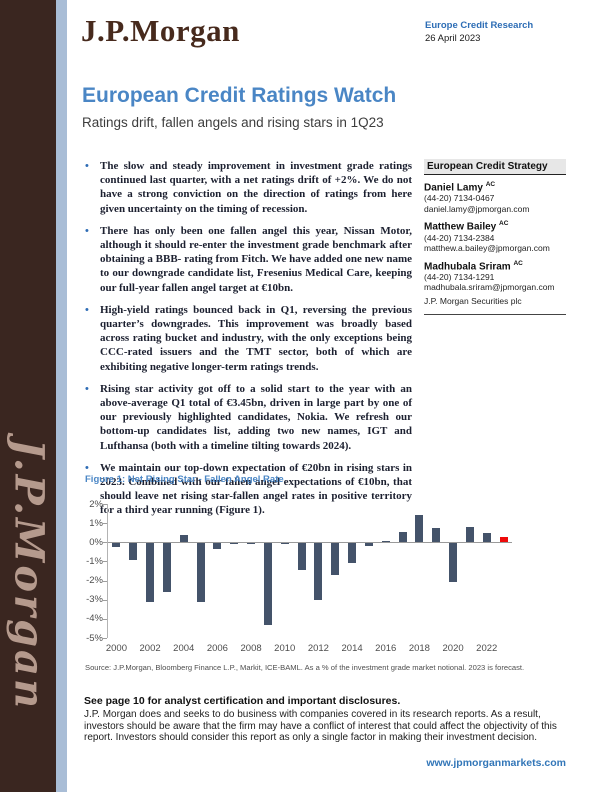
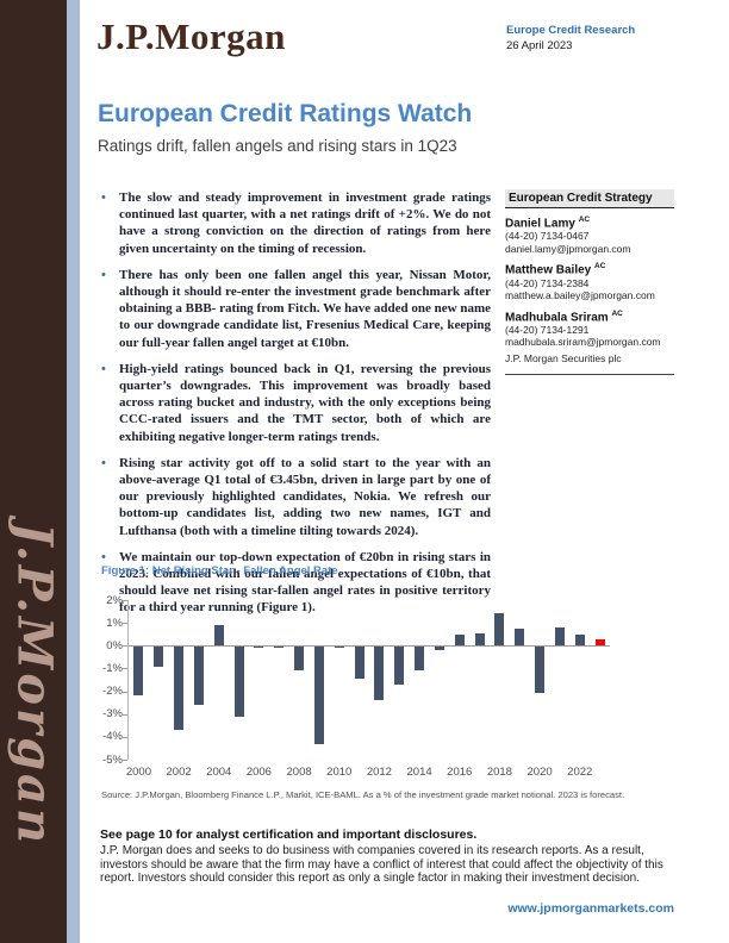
2000: -0.2% -> -2.2%
2002: -3.1% -> -3.7%
2004: 0.4% -> 0.9%
2006: -0.3% -> -0.1%
2008: -0.1% -> -1.1%
2012: -3.0% -> -2.4%
2016: 0.1% -> 0.5%
